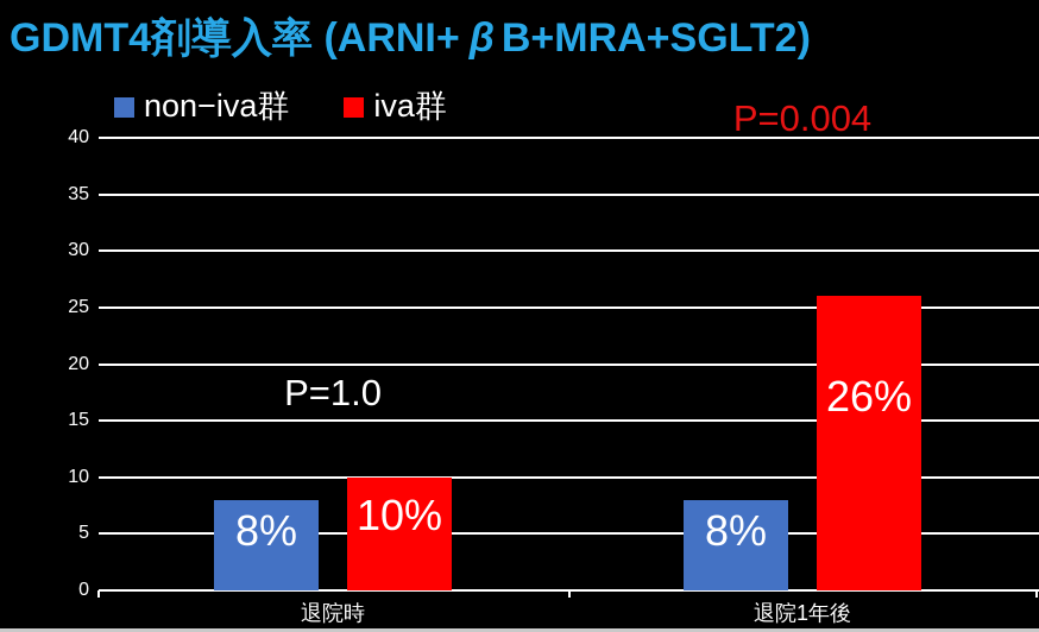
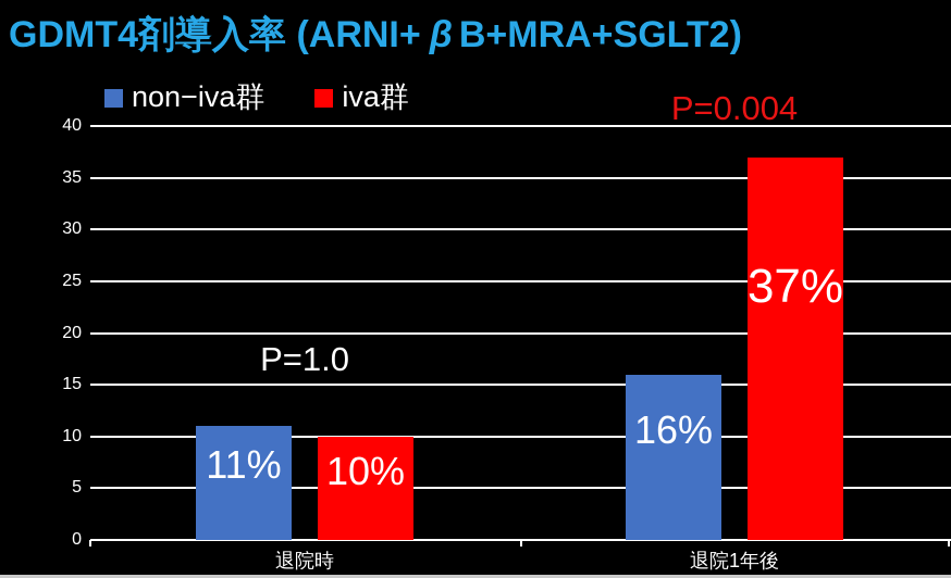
non−iva群/退院時: 8% -> 11%
non−iva群/退院1年後: 8% -> 16%
iva群/退院1年後: 26% -> 37%
